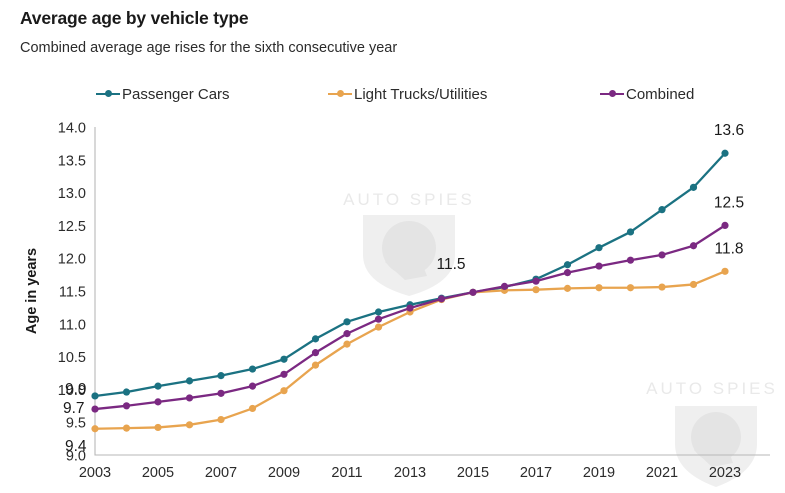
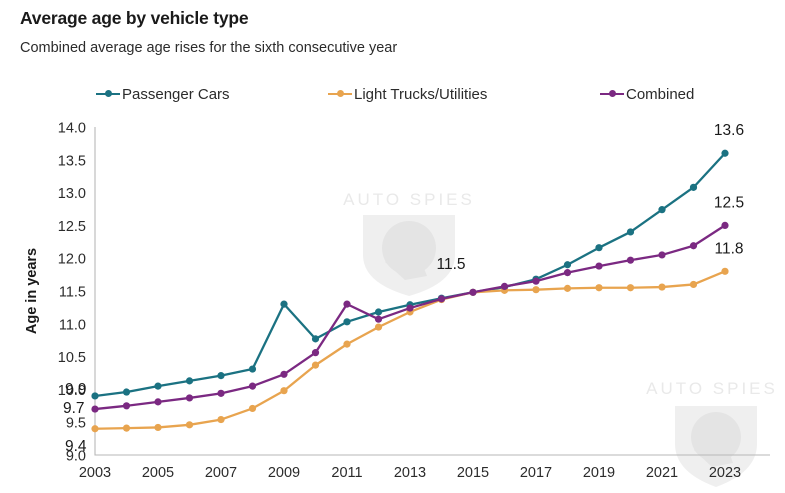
Passenger Cars/2009: 10.5 -> 11.3
Combined/2011: 10.8 -> 11.3
